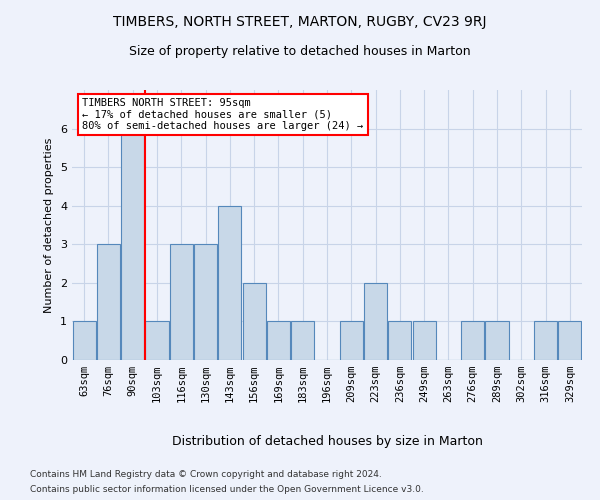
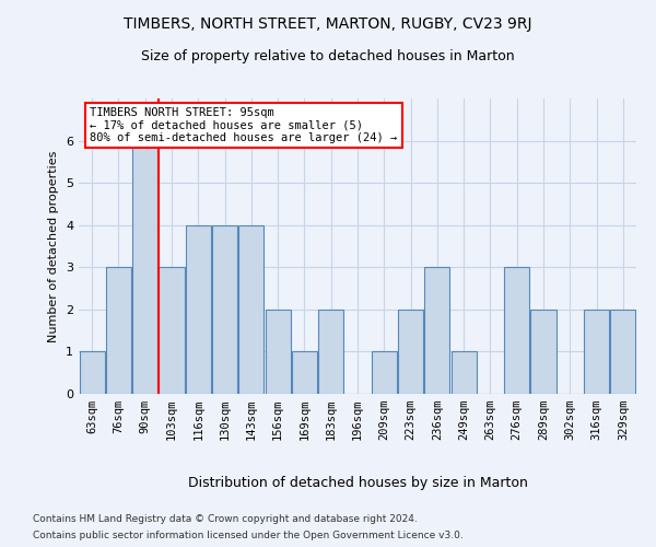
103sqm: 1 -> 3
116sqm: 3 -> 4
130sqm: 3 -> 4
183sqm: 1 -> 2
236sqm: 1 -> 3
276sqm: 1 -> 3
289sqm: 1 -> 2
316sqm: 1 -> 2
329sqm: 1 -> 2
